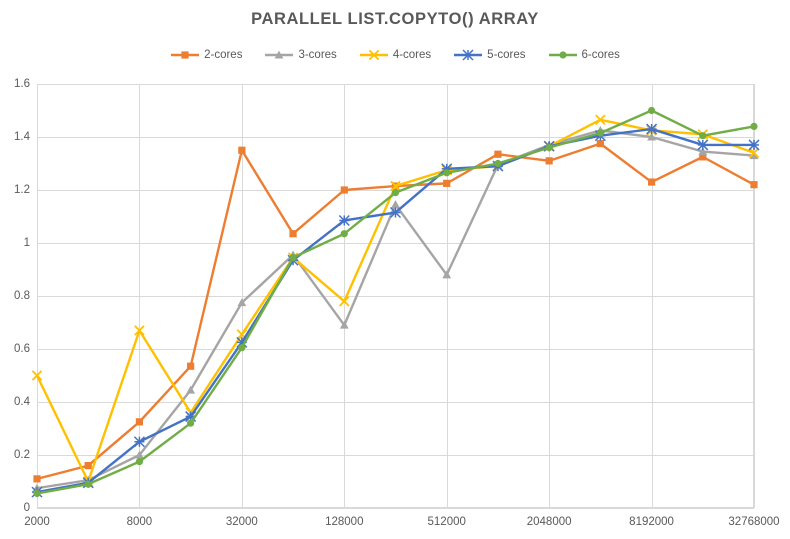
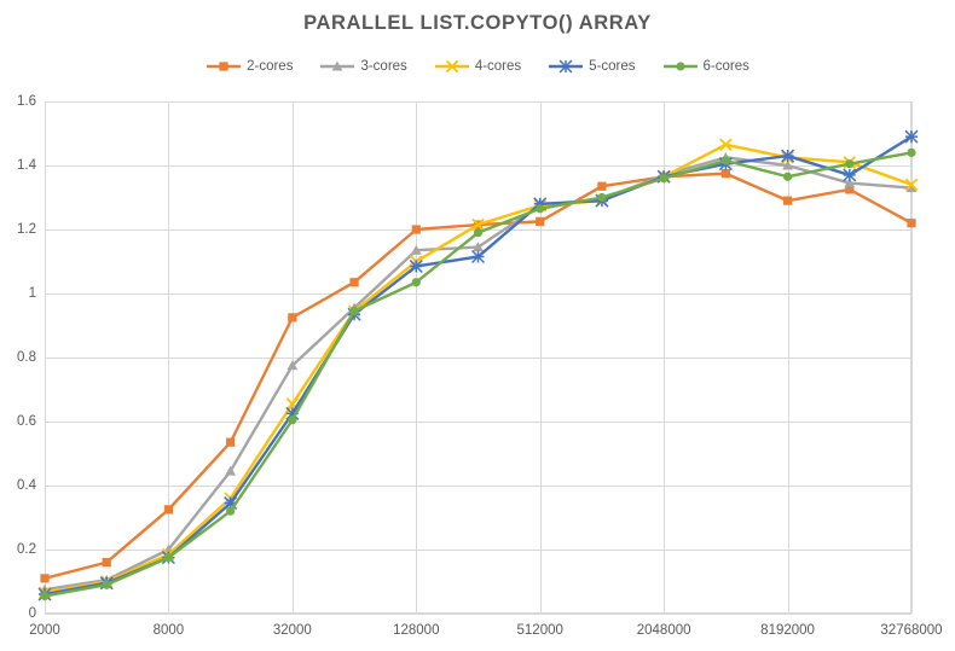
4-cores/2000: 0.50 -> 0.07
4-cores/8000: 0.67 -> 0.18
5-cores/8000: 0.25 -> 0.17
2-cores/32000: 1.35 -> 0.93
3-cores/128000: 0.69 -> 1.14
4-cores/128000: 0.78 -> 1.10
3-cores/512000: 0.88 -> 1.27
2-cores/2048000: 1.31 -> 1.36
2-cores/8192000: 1.23 -> 1.29
6-cores/8192000: 1.50 -> 1.36
5-cores/32768000: 1.37 -> 1.49
